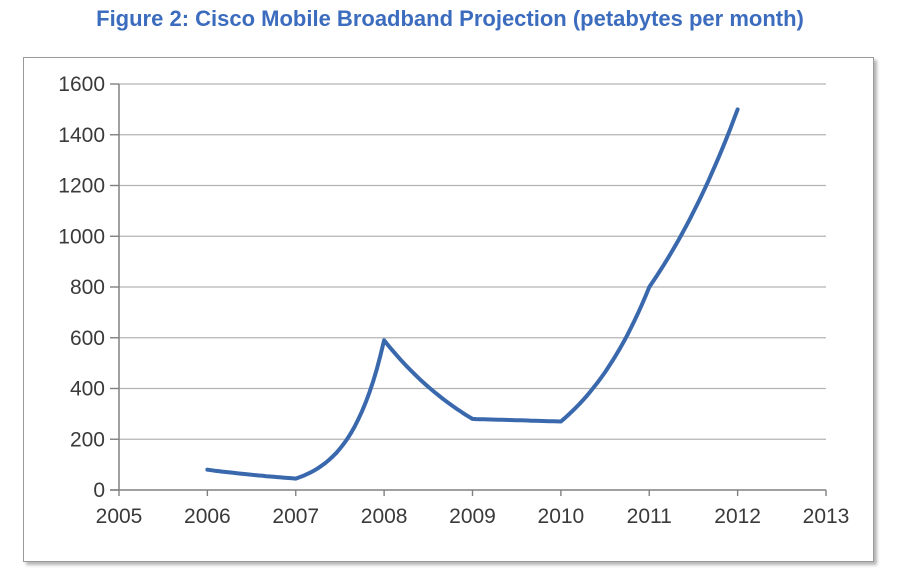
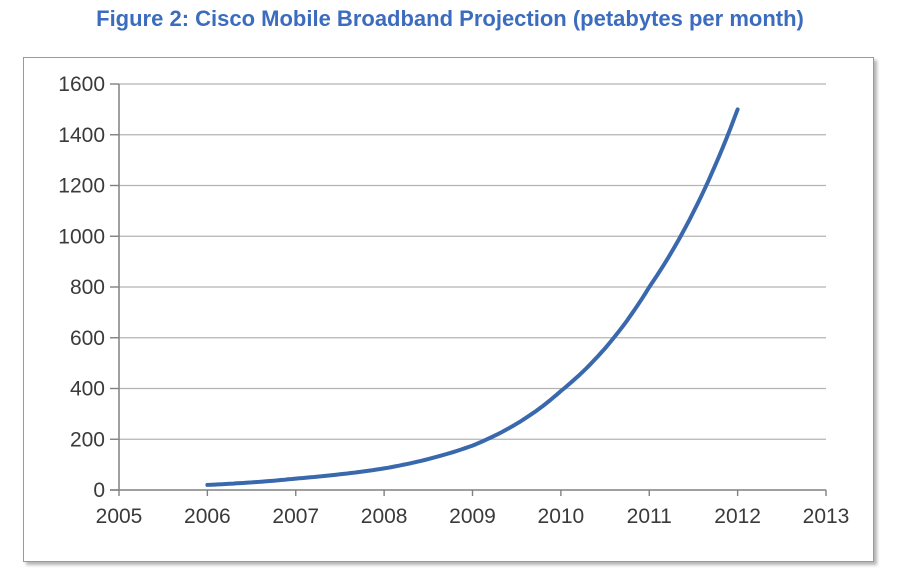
2006: 80 -> 20
2008: 590 -> 80
2009: 280 -> 180
2010: 270 -> 390
